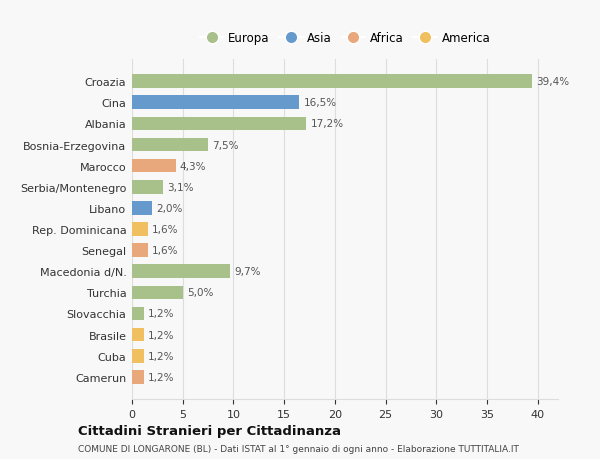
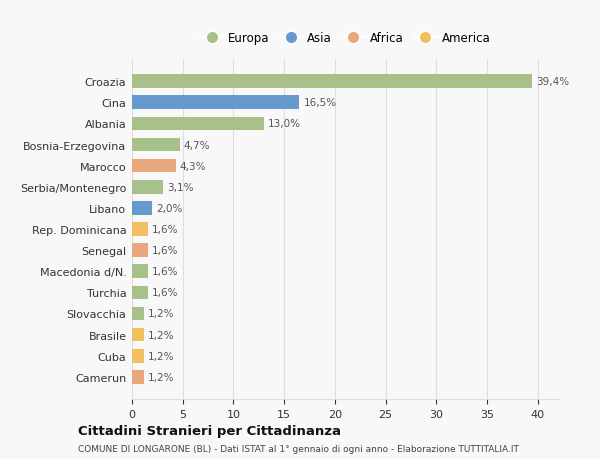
Albania: 17,2% -> 13,0%
Bosnia-Erzegovina: 7,5% -> 4,7%
Macedonia d/N.: 9,7% -> 1,6%
Turchia: 5,0% -> 1,6%
